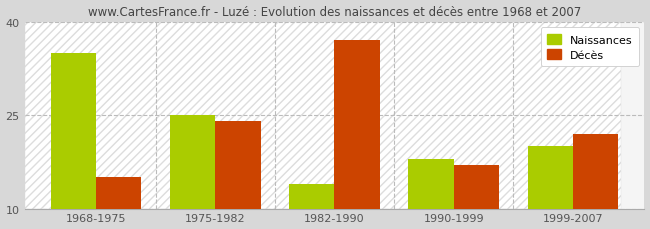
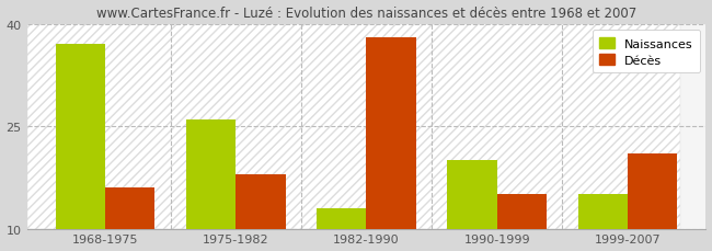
Naissances/1968-1975: 35 -> 37
Décès/1968-1975: 15 -> 16
Naissances/1975-1982: 25 -> 26
Décès/1975-1982: 24 -> 18
Naissances/1982-1990: 14 -> 13
Décès/1982-1990: 37 -> 38
Naissances/1990-1999: 18 -> 20
Décès/1990-1999: 17 -> 15
Naissances/1999-2007: 20 -> 15
Décès/1999-2007: 22 -> 21
